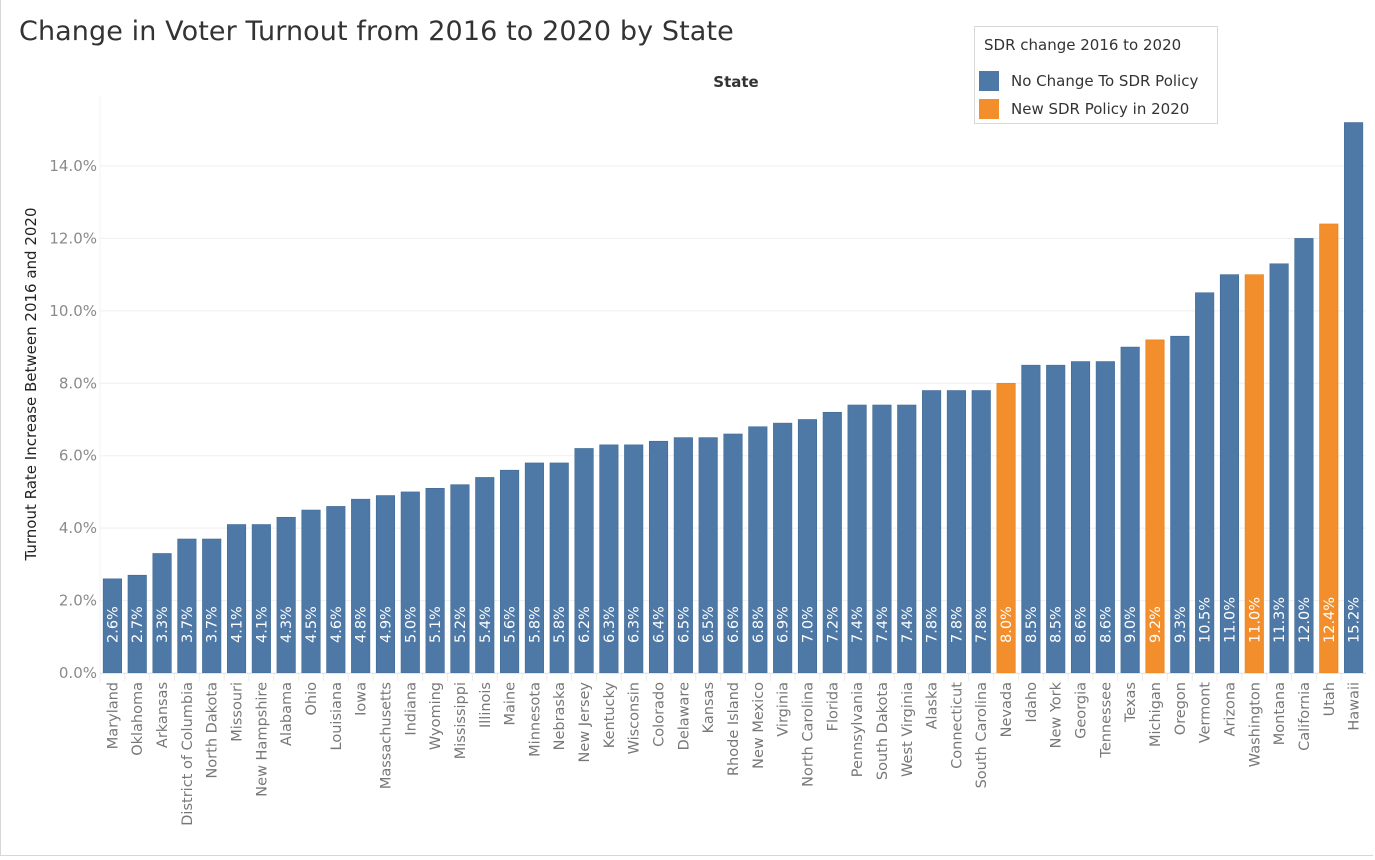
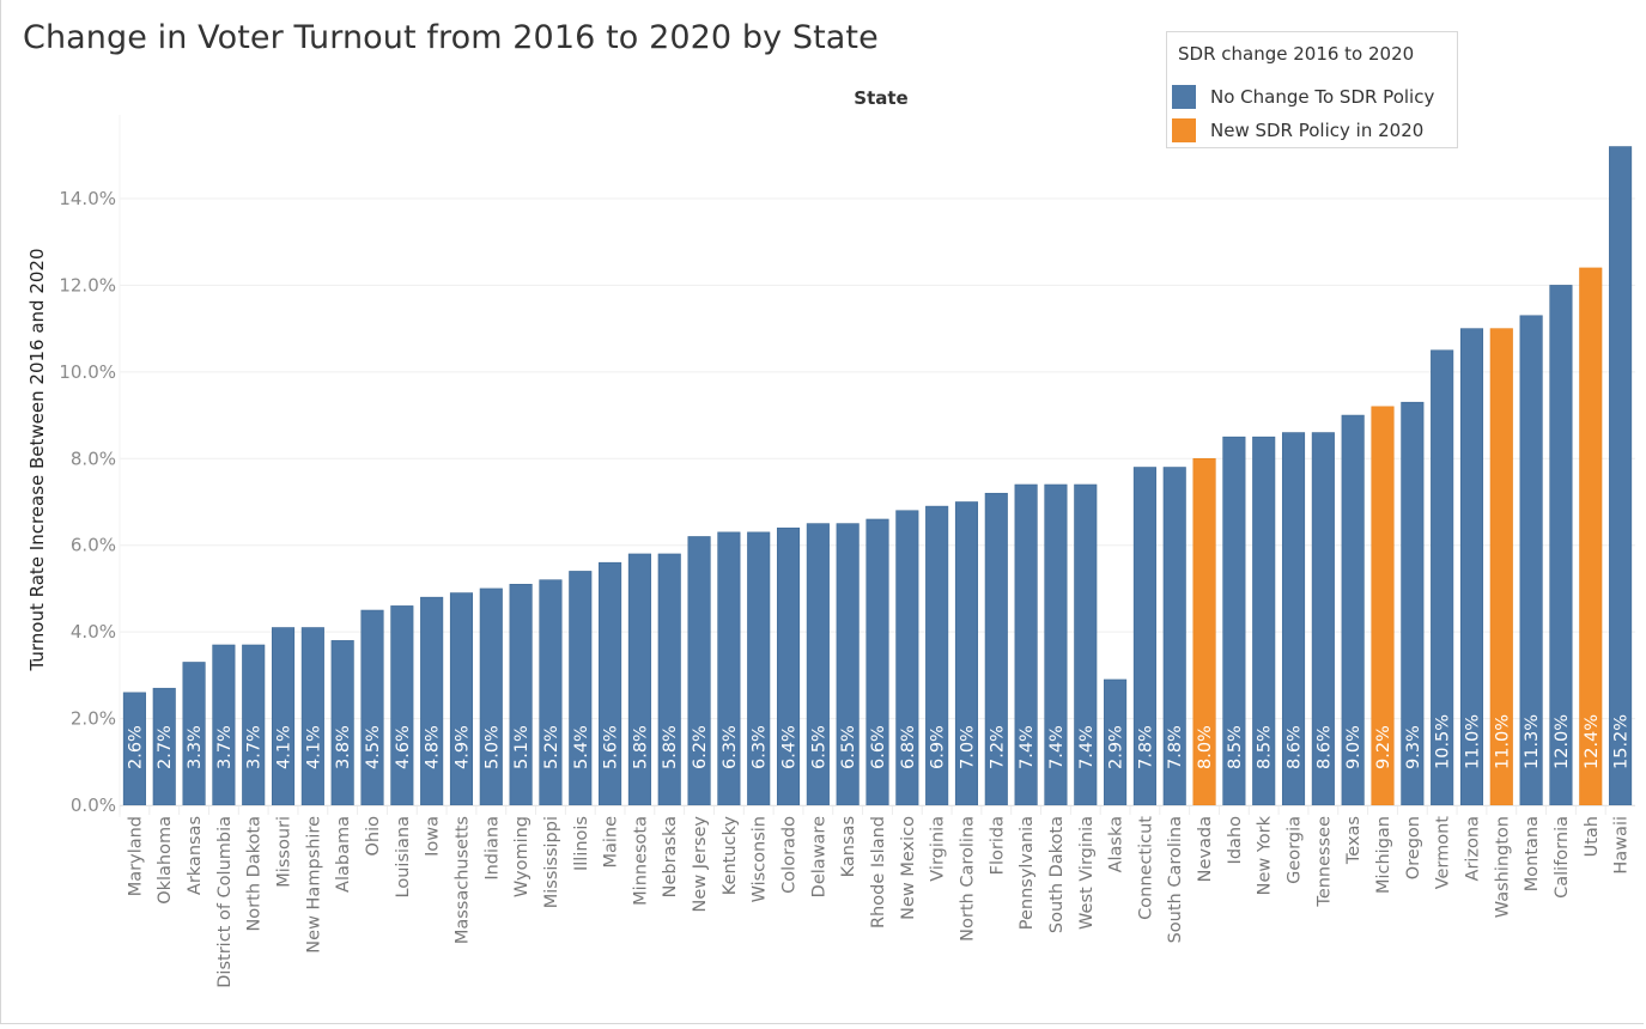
Alabama: 4.3% -> 3.8%
Alaska: 7.8% -> 2.9%
